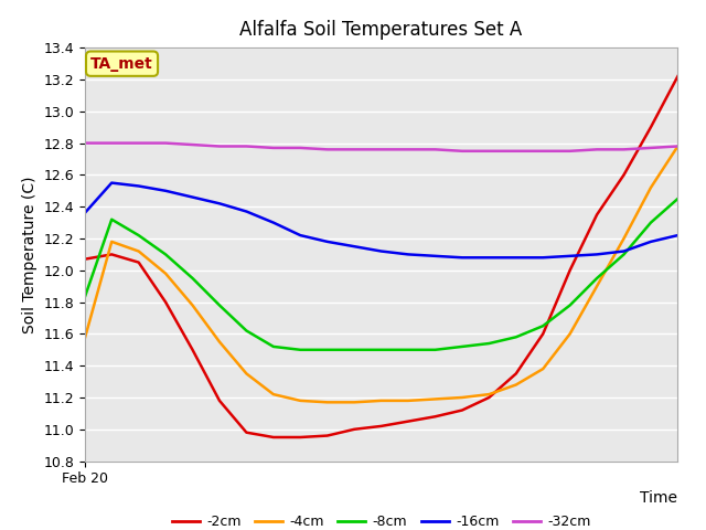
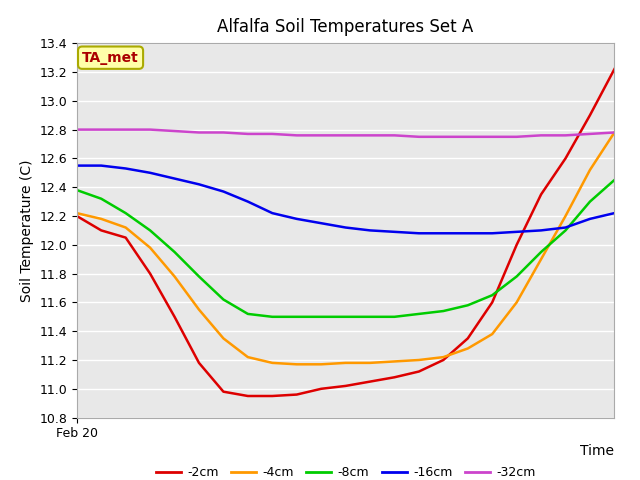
-2cm/Feb 20: 12.07 -> 12.20
-4cm/Feb 20: 11.57 -> 12.22
-8cm/Feb 20: 11.83 -> 12.38
-16cm/Feb 20: 12.36 -> 12.55
